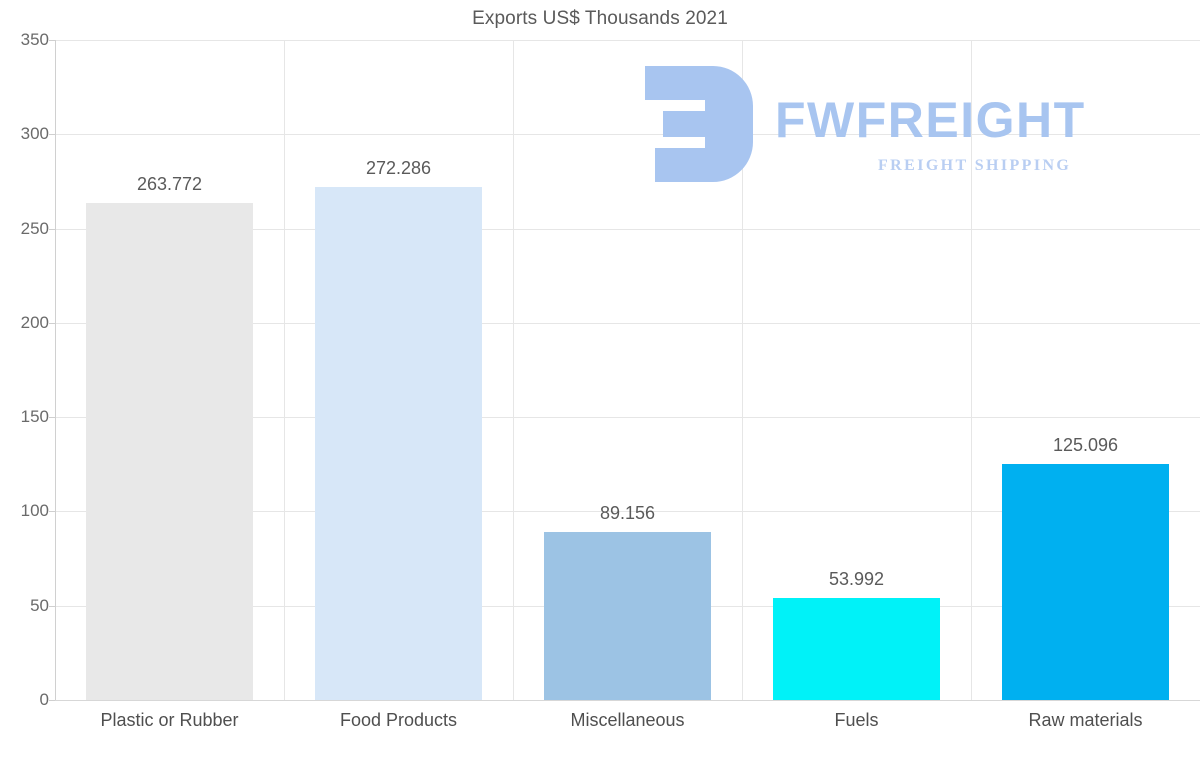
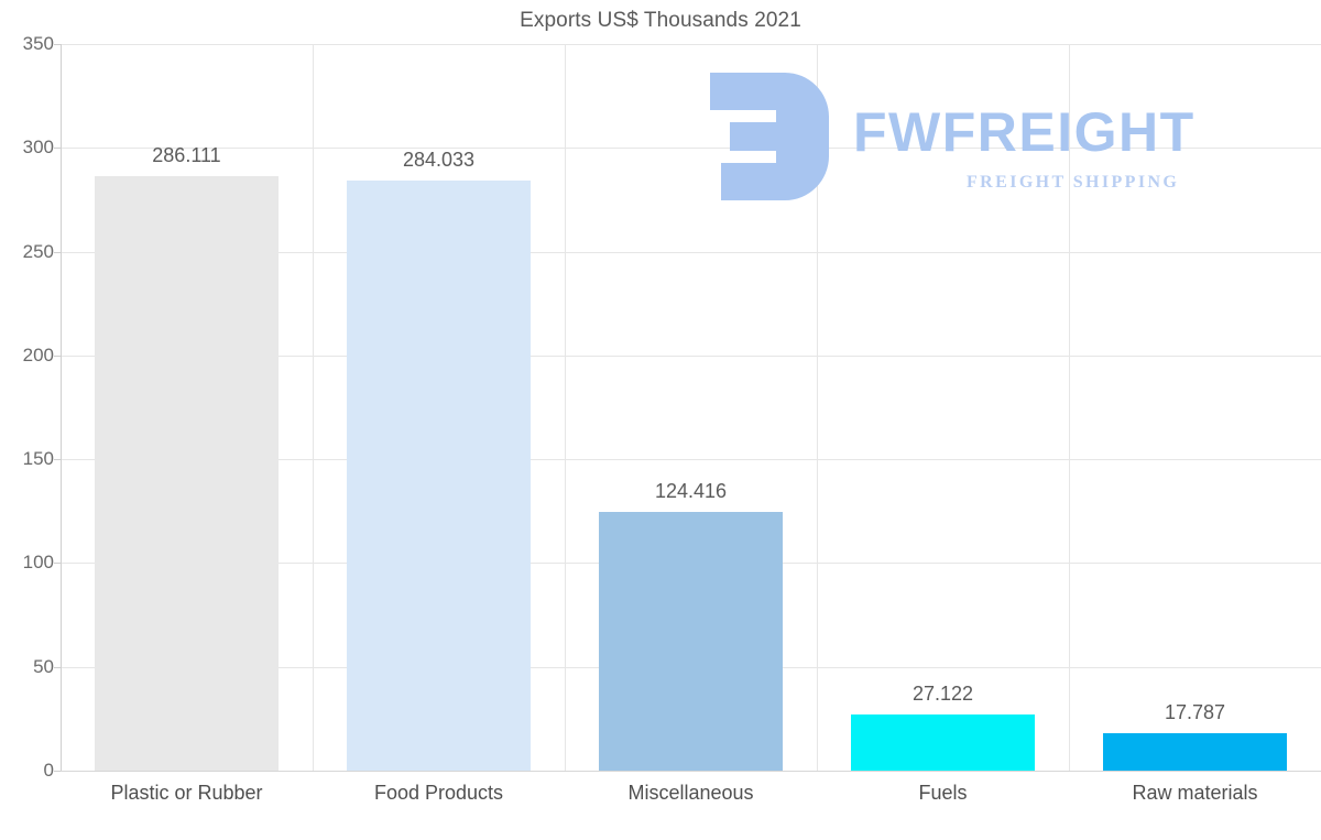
Plastic or Rubber: 263.772 -> 286.111
Food Products: 272.286 -> 284.033
Miscellaneous: 89.156 -> 124.416
Fuels: 53.992 -> 27.122
Raw materials: 125.096 -> 17.787
